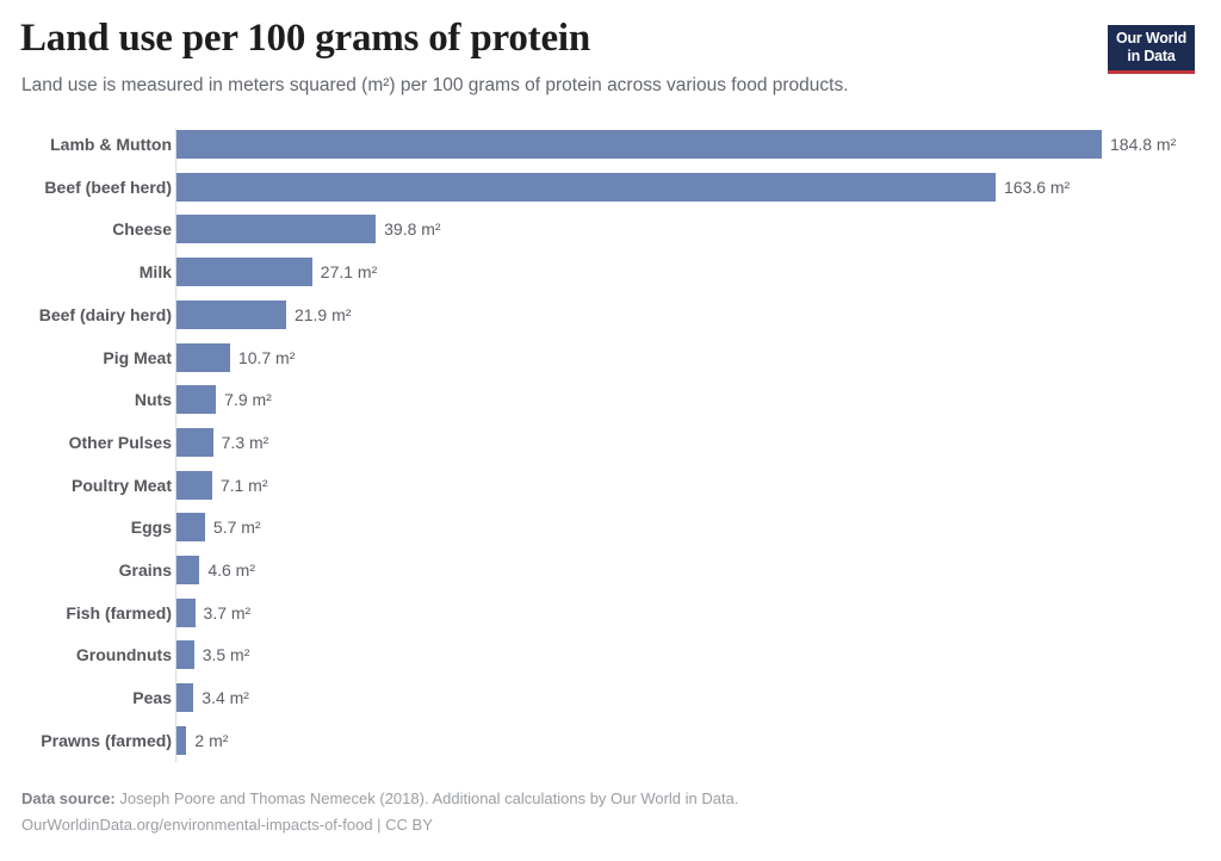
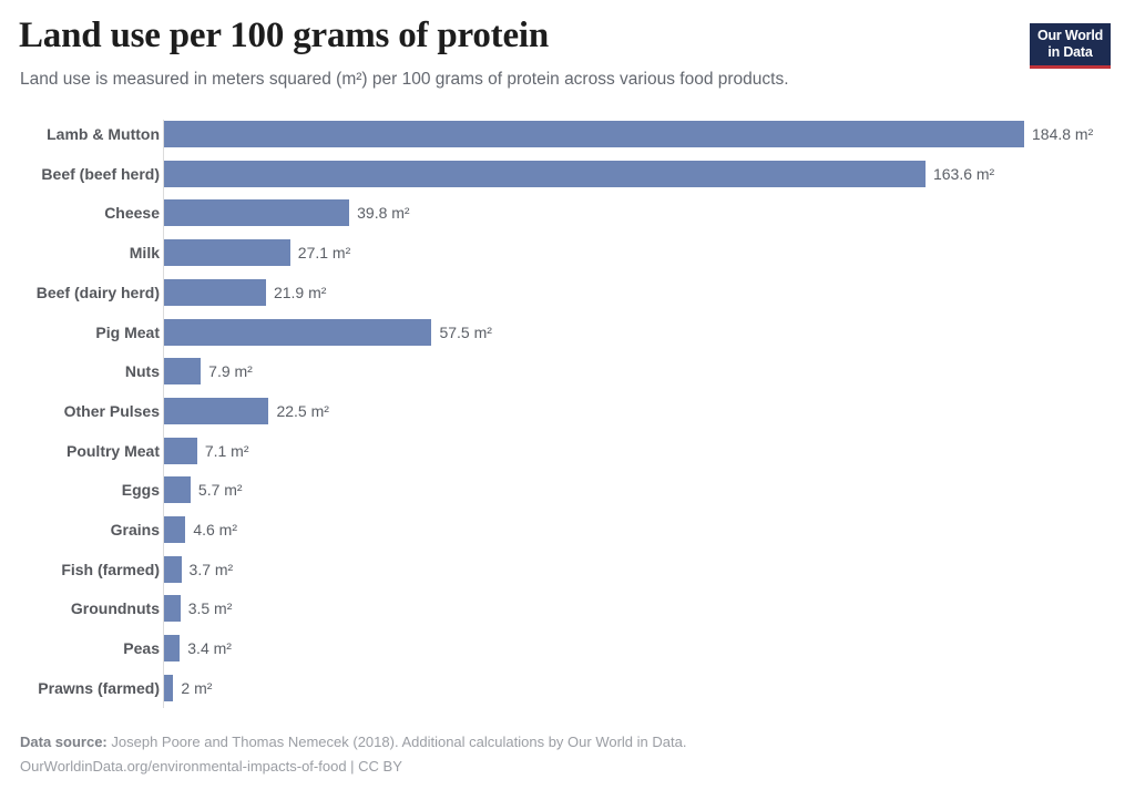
Pig Meat: 10.7 -> 57.5
Other Pulses: 7.3 -> 22.5
